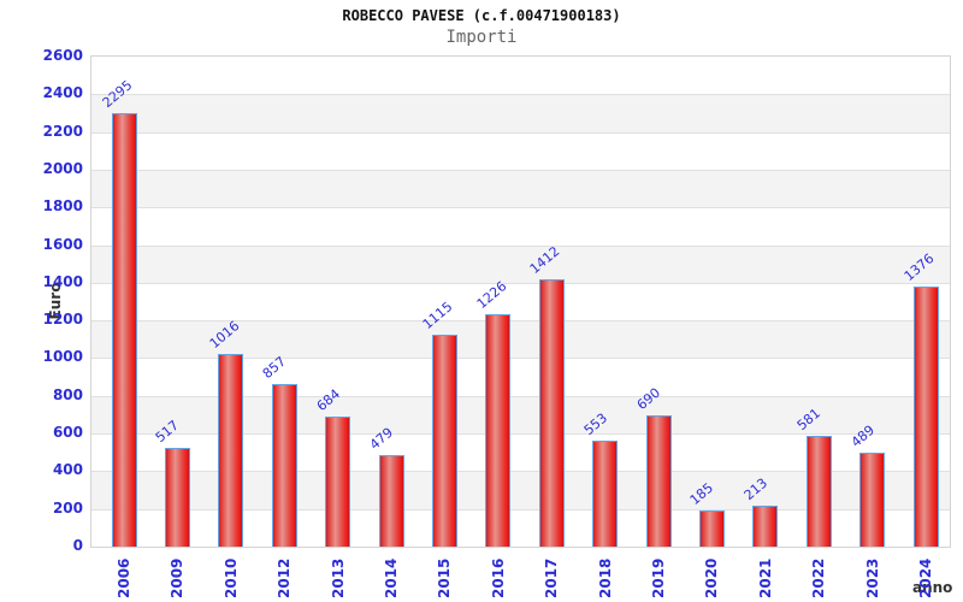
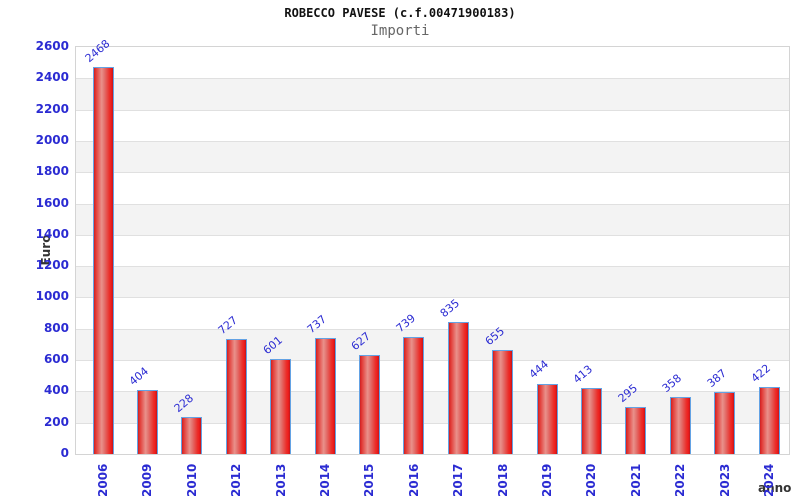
2006: 2295 -> 2468
2009: 517 -> 404
2010: 1016 -> 228
2012: 857 -> 727
2013: 684 -> 601
2014: 479 -> 737
2015: 1115 -> 627
2016: 1226 -> 739
2017: 1412 -> 835
2018: 553 -> 655
2019: 690 -> 444
2020: 185 -> 413
2021: 213 -> 295
2022: 581 -> 358
2023: 489 -> 387
2024: 1376 -> 422
